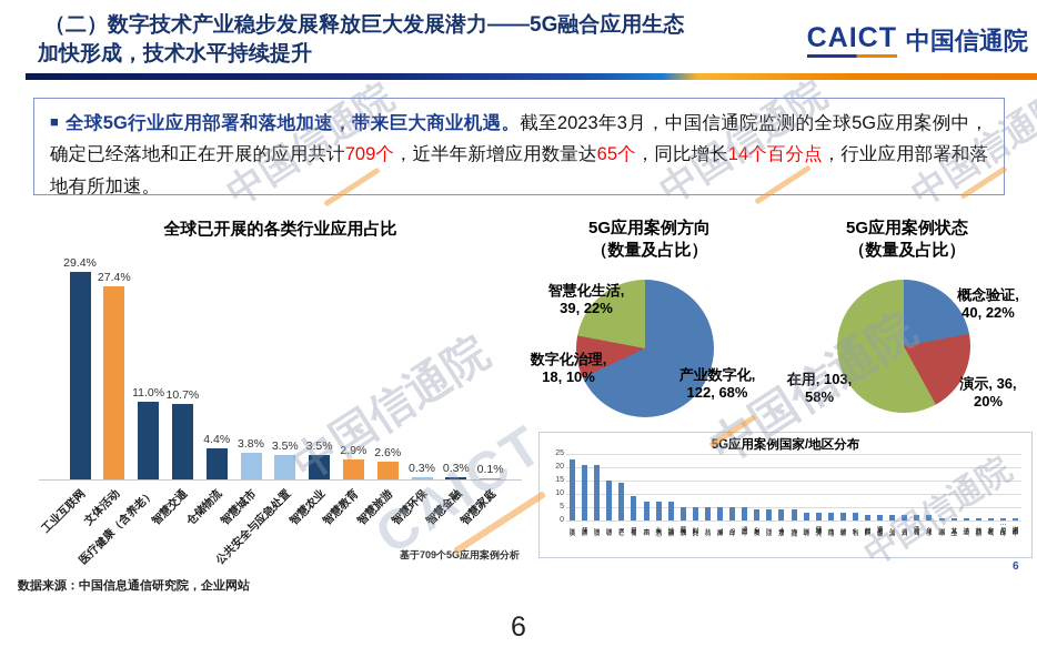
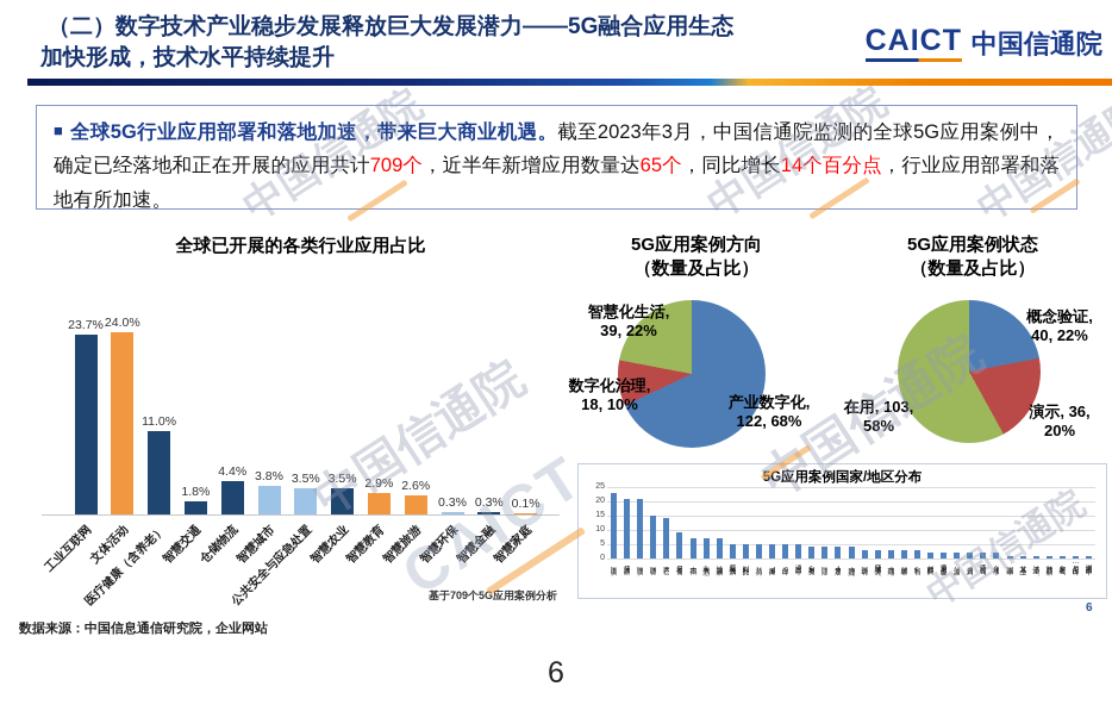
全球已开展的各类行业应用占比/工业互联网: 29.4% -> 23.7%
全球已开展的各类行业应用占比/文体活动: 27.4% -> 24.0%
全球已开展的各类行业应用占比/智慧交通: 10.7% -> 1.8%
